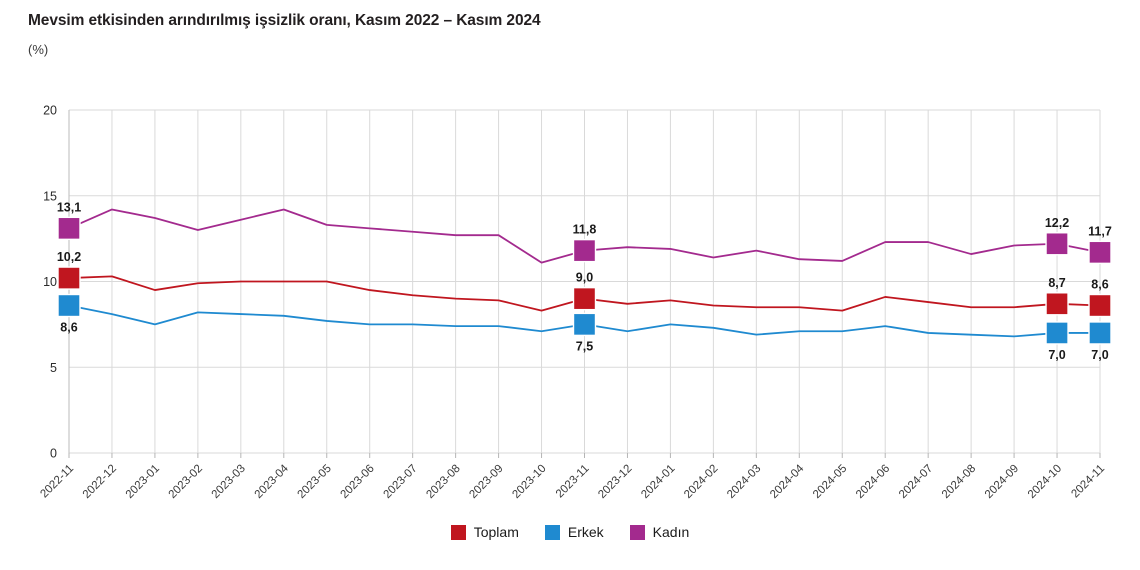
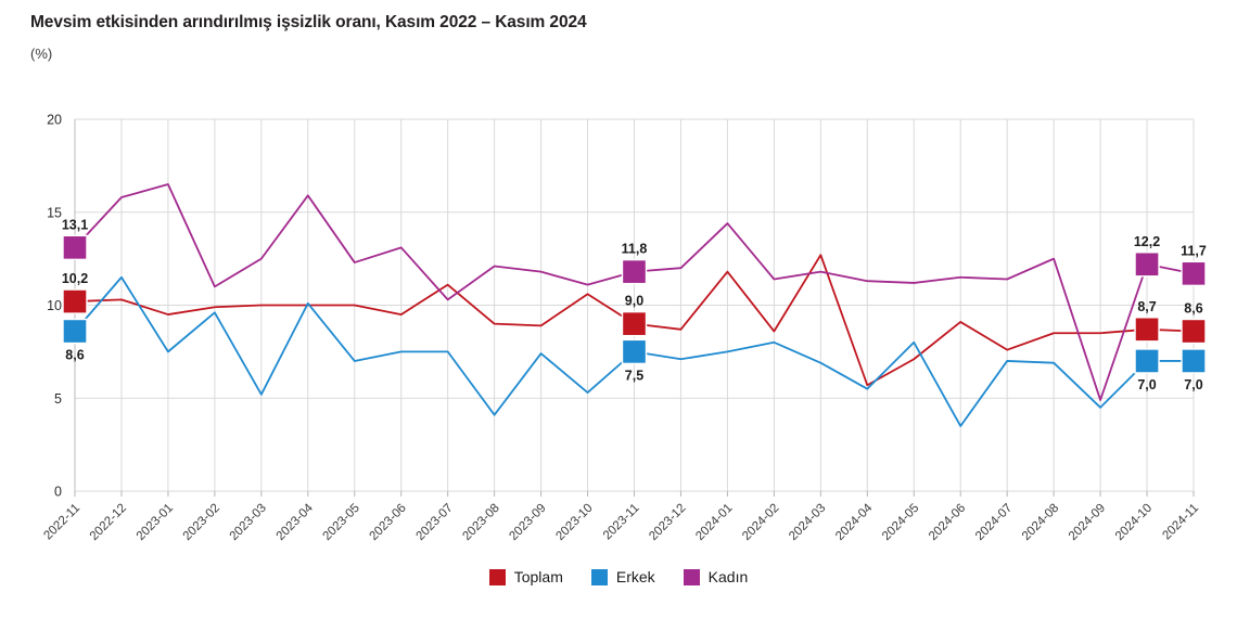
Erkek/2022-12: 8.1 -> 11.5
Kadın/2022-12: 14.2 -> 15.8
Kadın/2023-01: 13.7 -> 16.5
Erkek/2023-02: 8.2 -> 9.6
Kadın/2023-02: 13.0 -> 11.0
Erkek/2023-03: 8.1 -> 5.2
Kadın/2023-03: 13.6 -> 12.5
Erkek/2023-04: 8.0 -> 10.1
Kadın/2023-04: 14.2 -> 15.9
Erkek/2023-05: 7.7 -> 7.0
Kadın/2023-05: 13.3 -> 12.3
Toplam/2023-07: 9.2 -> 11.1
Kadın/2023-07: 12.9 -> 10.3
Erkek/2023-08: 7.4 -> 4.1
Kadın/2023-08: 12.7 -> 12.1
Kadın/2023-09: 12.7 -> 11.8
Toplam/2023-10: 8.3 -> 10.6
Erkek/2023-10: 7.1 -> 5.3
Toplam/2024-01: 8.9 -> 11.8
Kadın/2024-01: 11.9 -> 14.4
Erkek/2024-02: 7.3 -> 8.0
Toplam/2024-03: 8.5 -> 12.7
Toplam/2024-04: 8.5 -> 5.7
Erkek/2024-04: 7.1 -> 5.5
Toplam/2024-05: 8.3 -> 7.1
Erkek/2024-05: 7.1 -> 8.0
Erkek/2024-06: 7.4 -> 3.5
Kadın/2024-06: 12.3 -> 11.5
Toplam/2024-07: 8.8 -> 7.6
Kadın/2024-07: 12.3 -> 11.4
Kadın/2024-08: 11.6 -> 12.5
Erkek/2024-09: 6.8 -> 4.5
Kadın/2024-09: 12.1 -> 4.9
